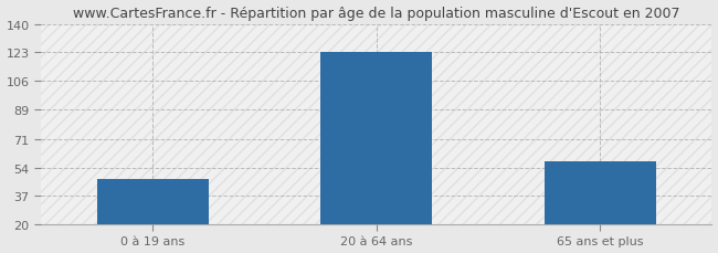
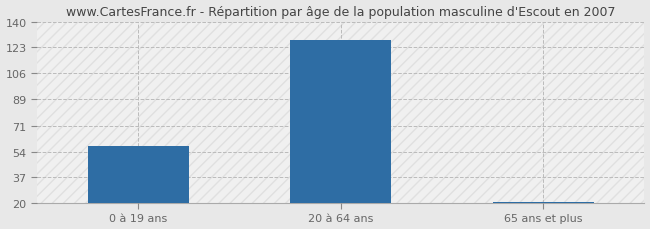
0 à 19 ans: 47 -> 58
20 à 64 ans: 123 -> 128
65 ans et plus: 58 -> 21
